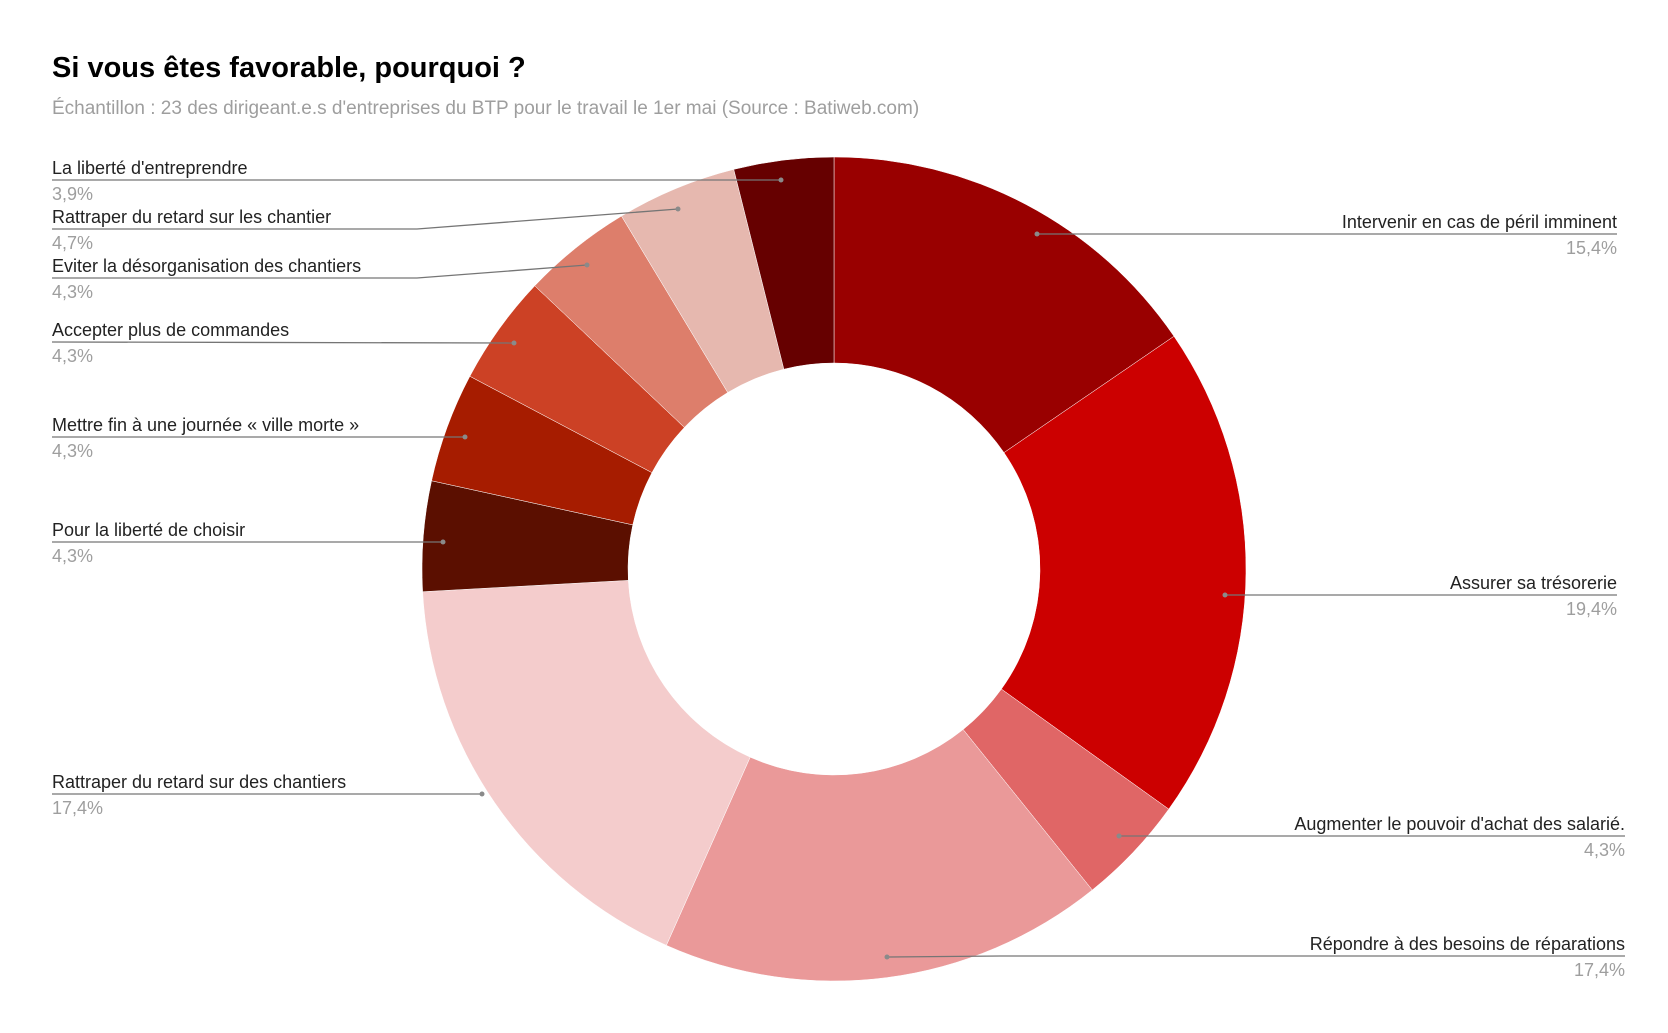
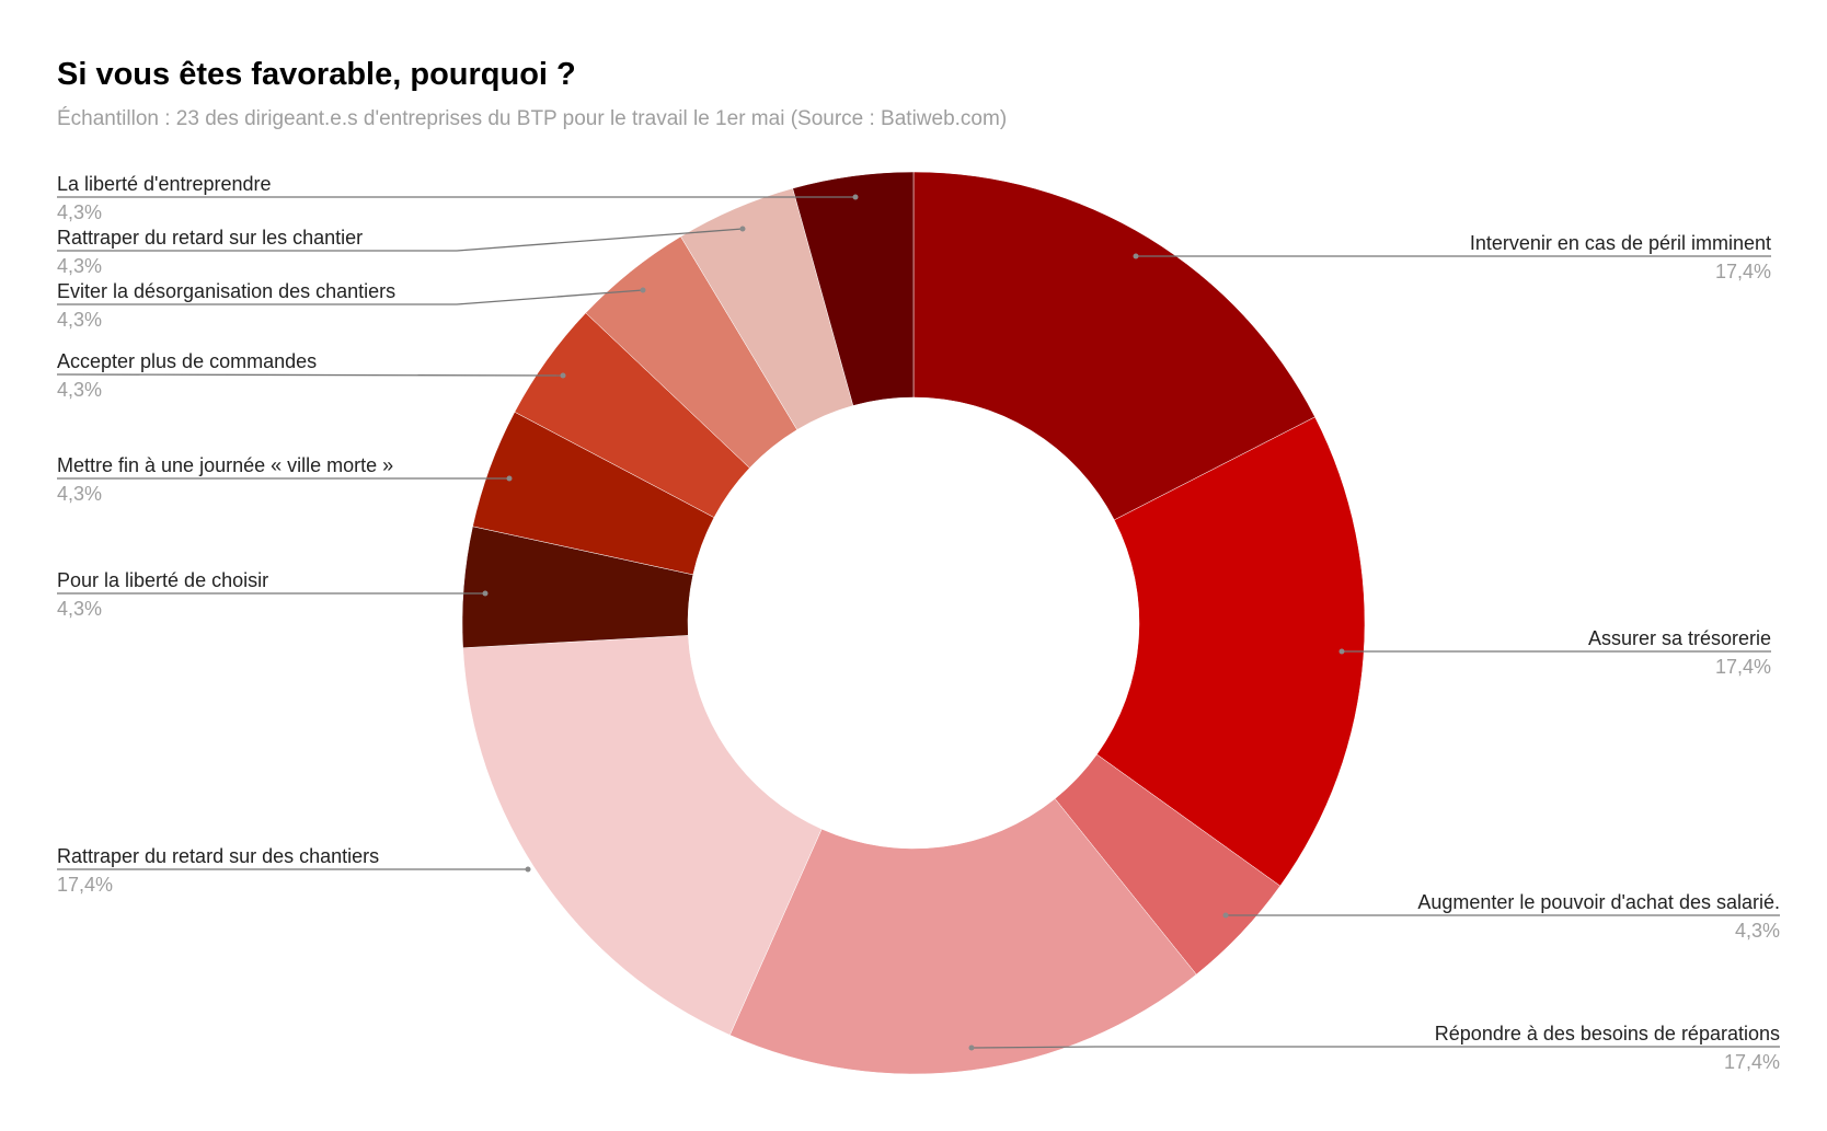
Intervenir en cas de péril imminent: 15,4% -> 17,4%
Assurer sa trésorerie: 19,4% -> 17,4%
Rattraper du retard sur les chantier: 4,7% -> 4,3%
La liberté d'entreprendre: 3,9% -> 4,3%
